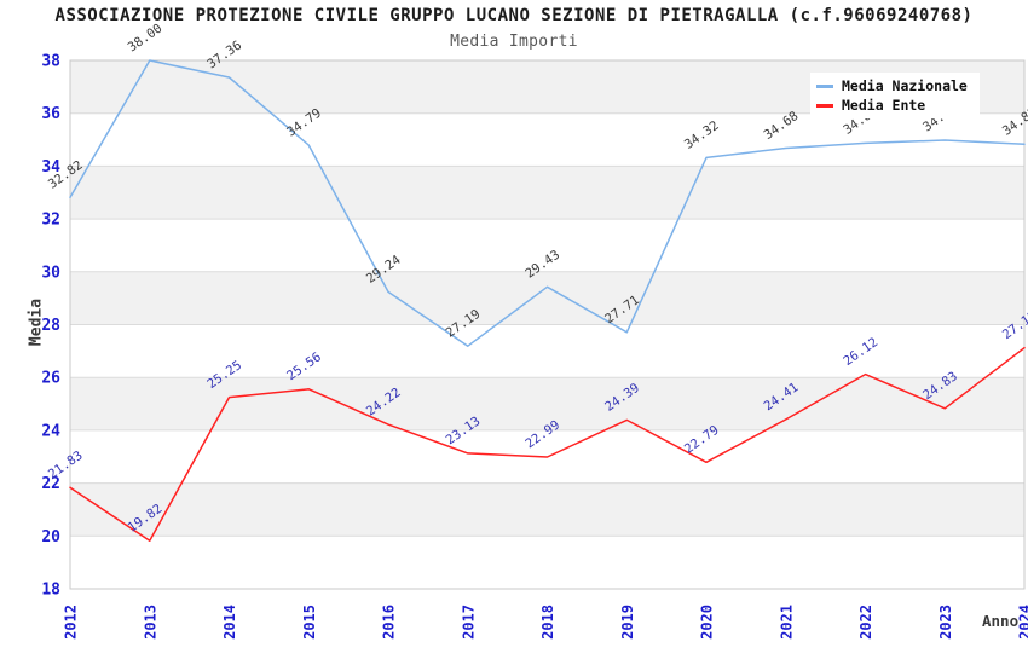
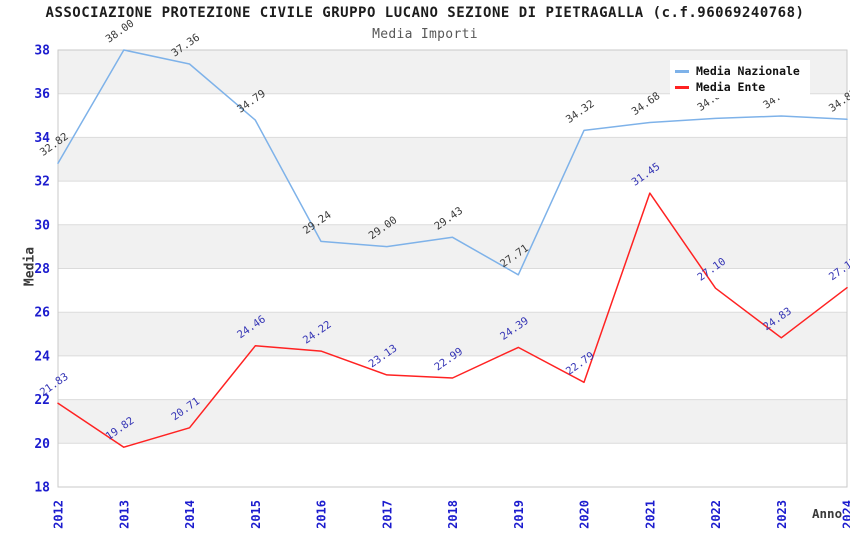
Media Ente/2014: 25.25 -> 20.71
Media Ente/2015: 25.56 -> 24.46
Media Nazionale/2017: 27.19 -> 29.00
Media Ente/2021: 24.41 -> 31.45
Media Ente/2022: 26.12 -> 27.10
